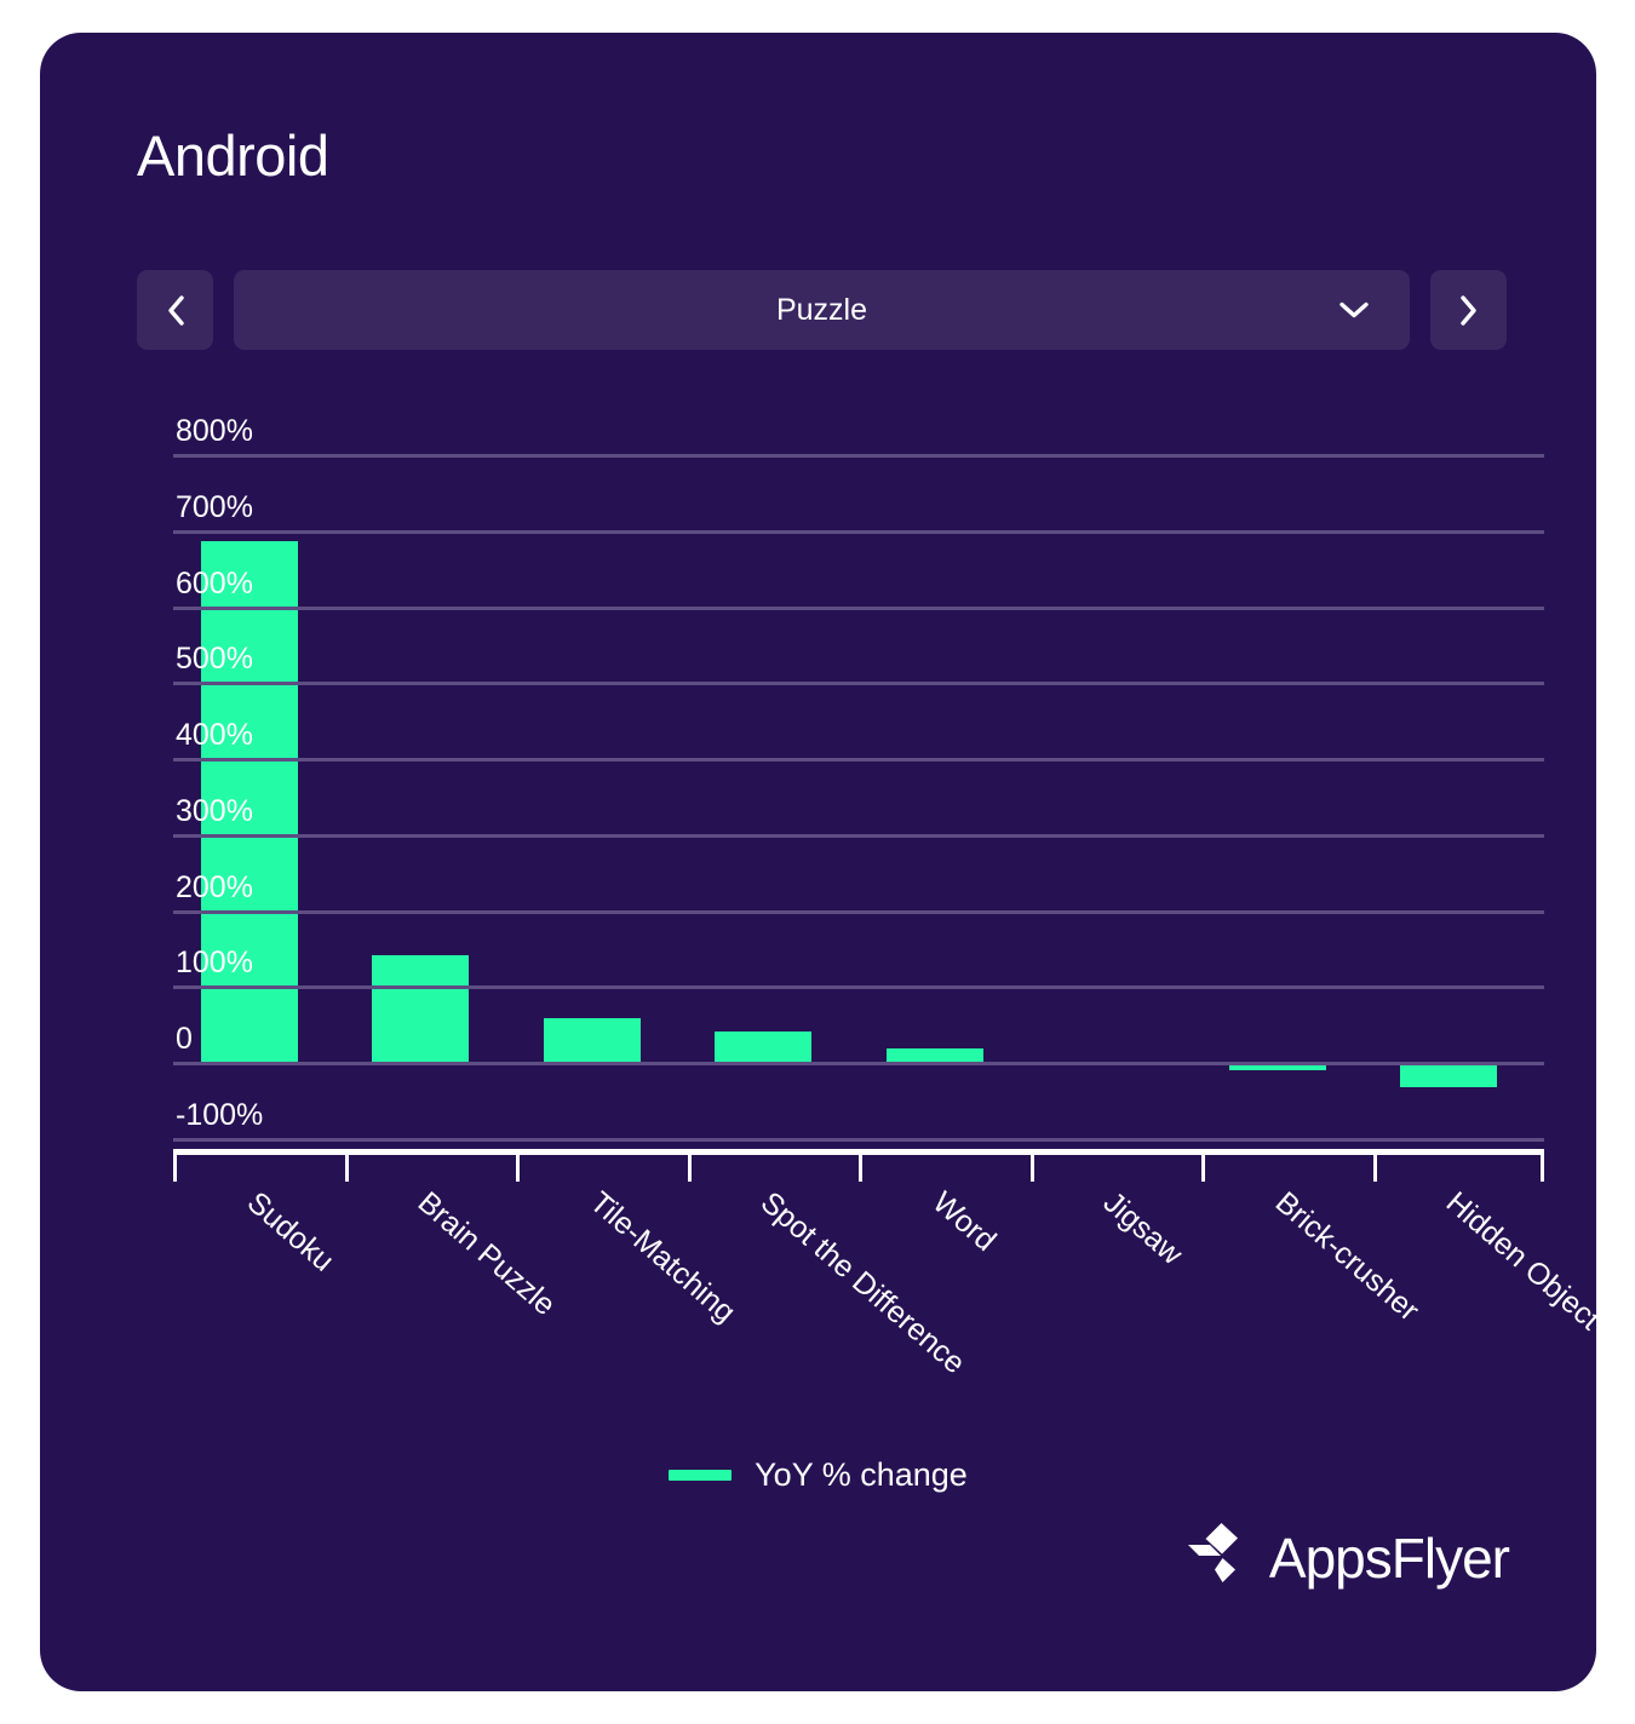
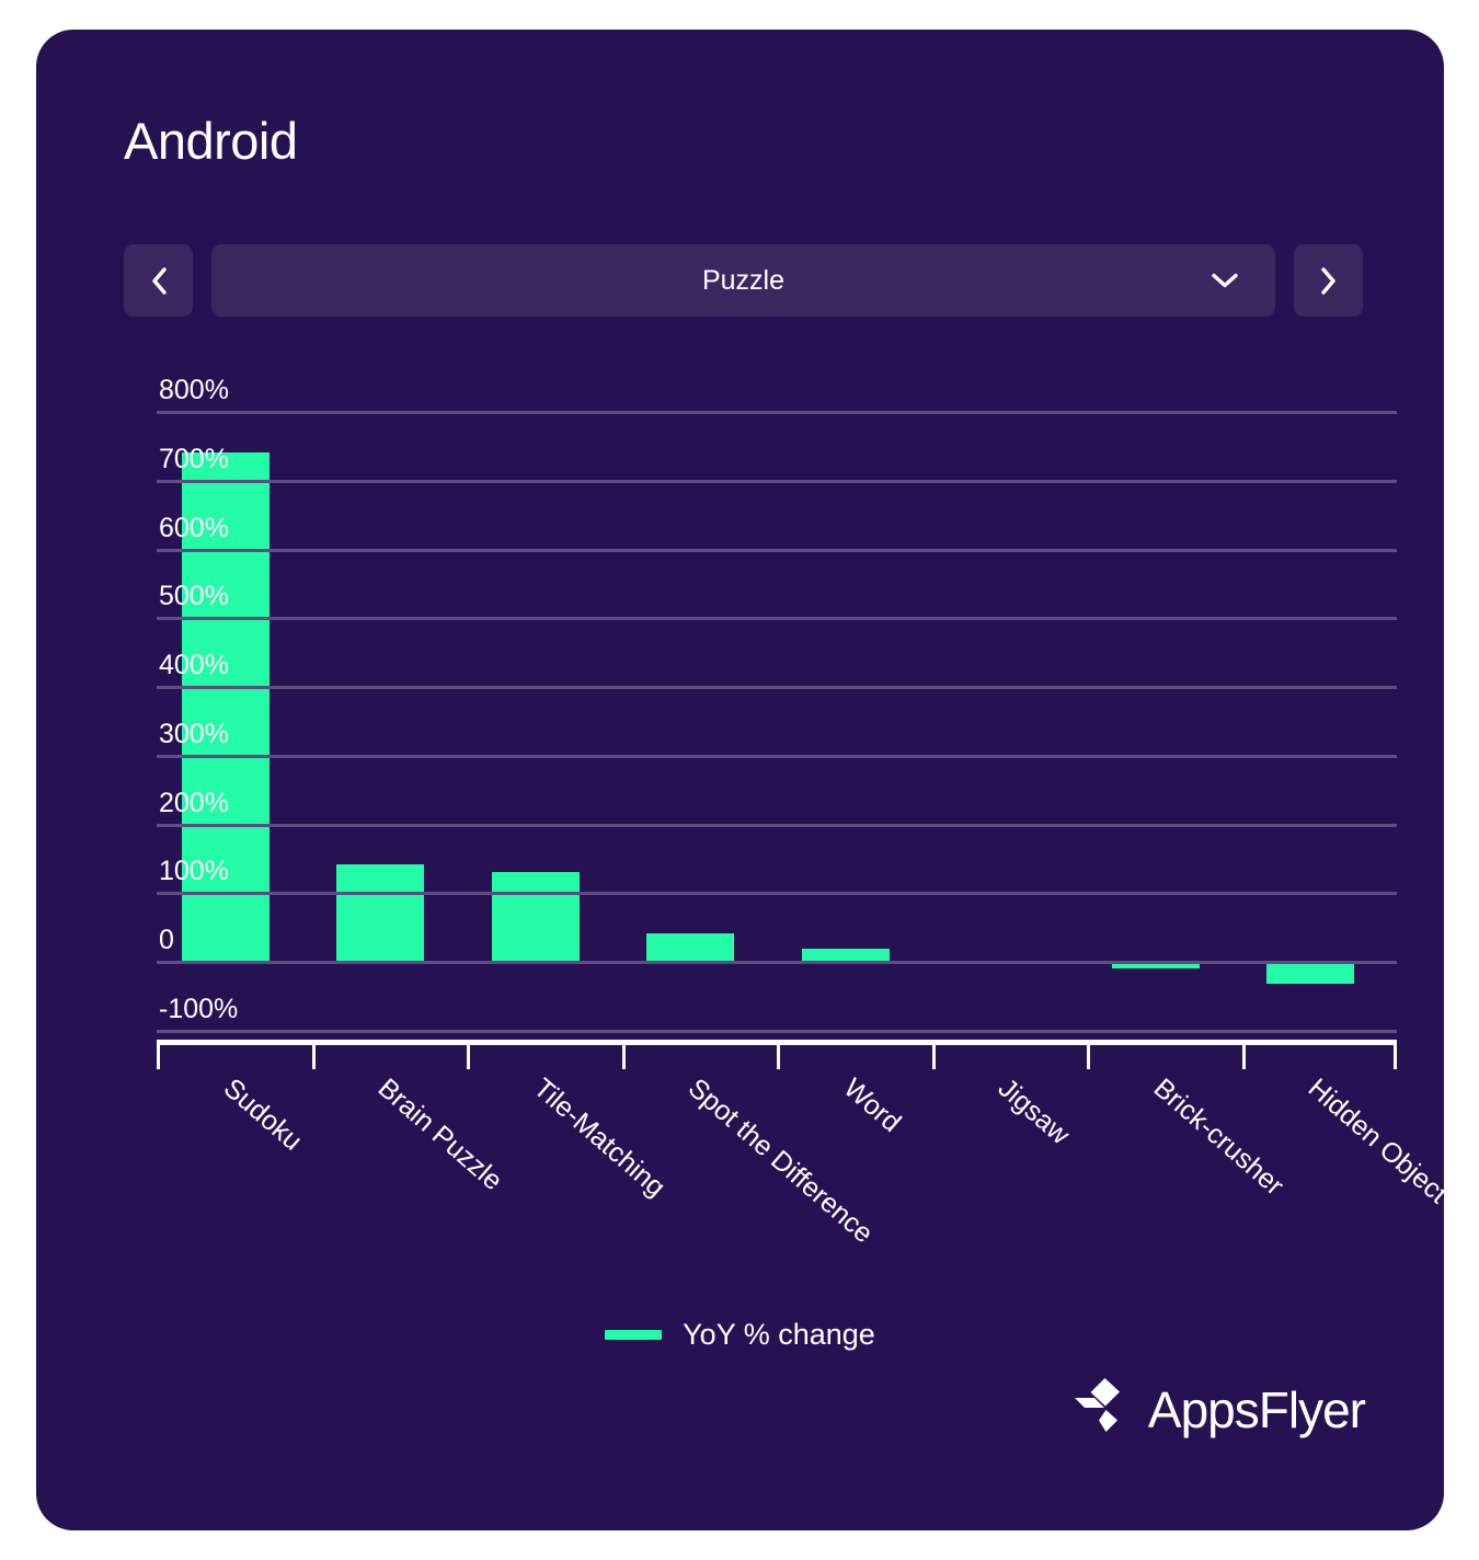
Sudoku: 680% -> 740%
Tile-Matching: 60% -> 130%
